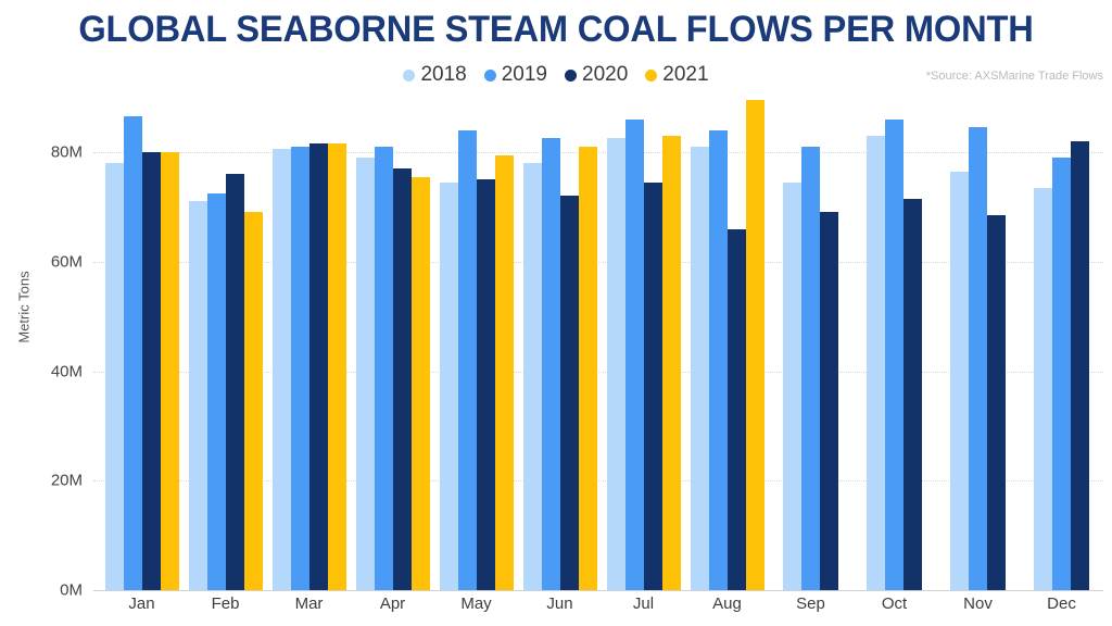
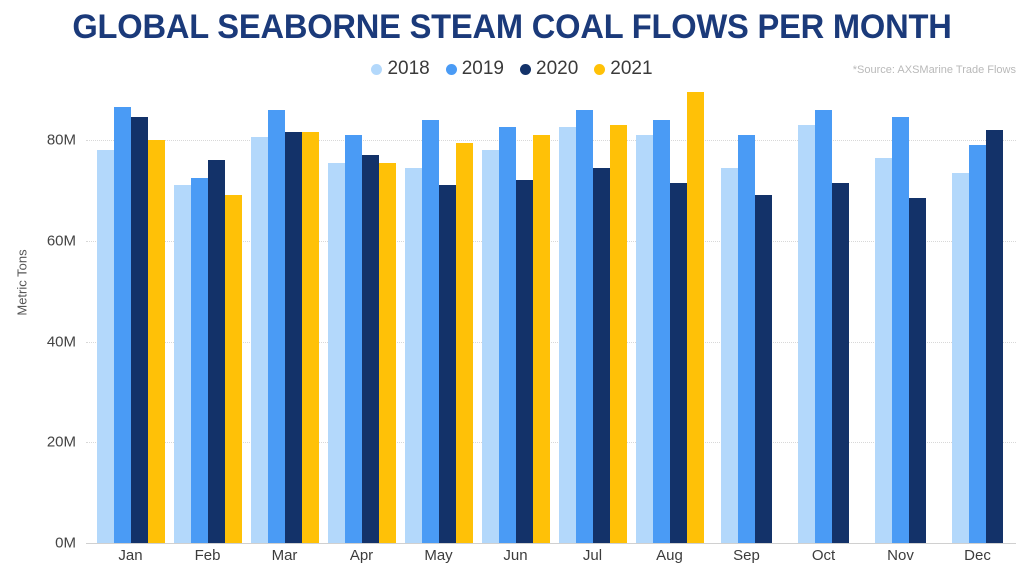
2020/Jan: 80M -> 84M
2019/Mar: 81M -> 86M
2018/Apr: 79M -> 76M
2020/May: 75M -> 71M
2020/Aug: 66M -> 72M
